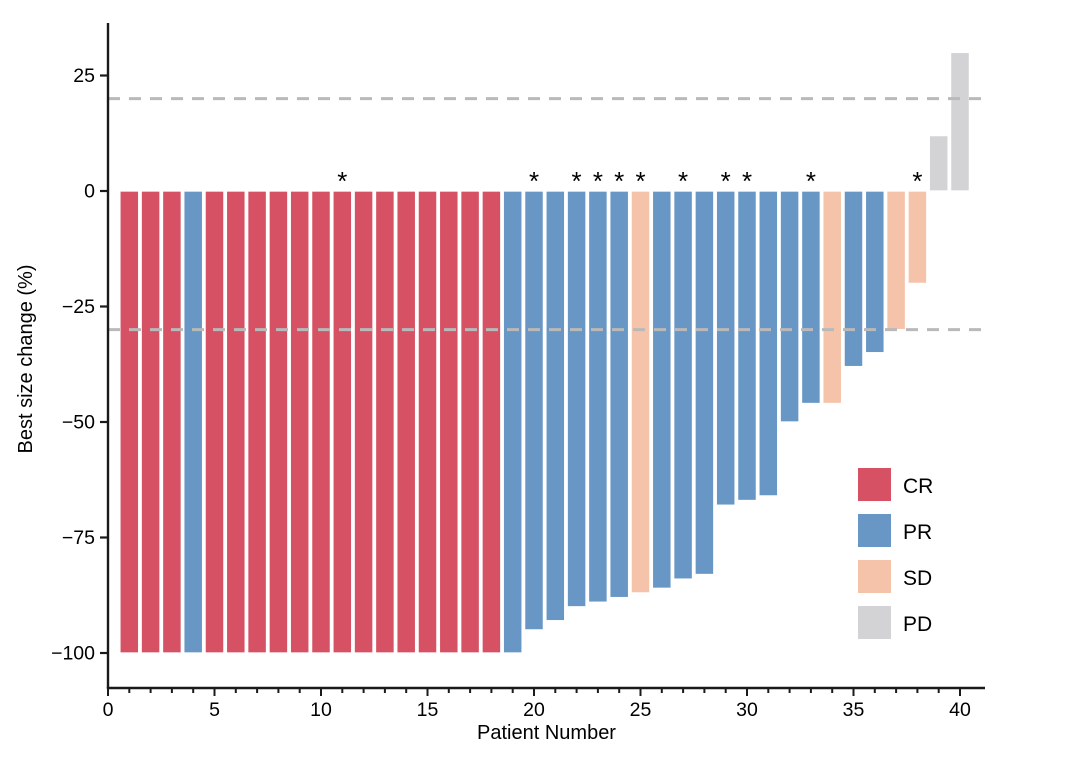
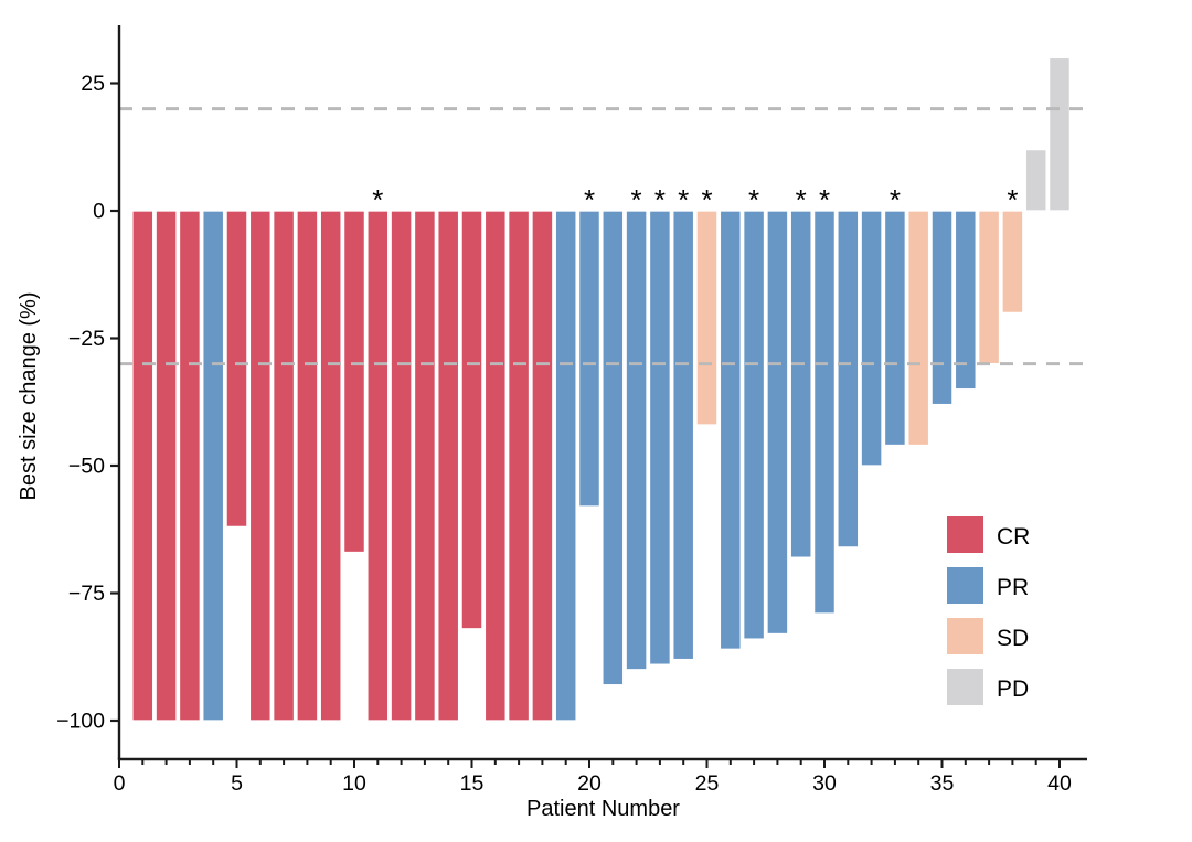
5: -100 -> -62
10: -100 -> -67
15: -100 -> -82
20: -95 -> -58
25: -87 -> -42
30: -67 -> -79
